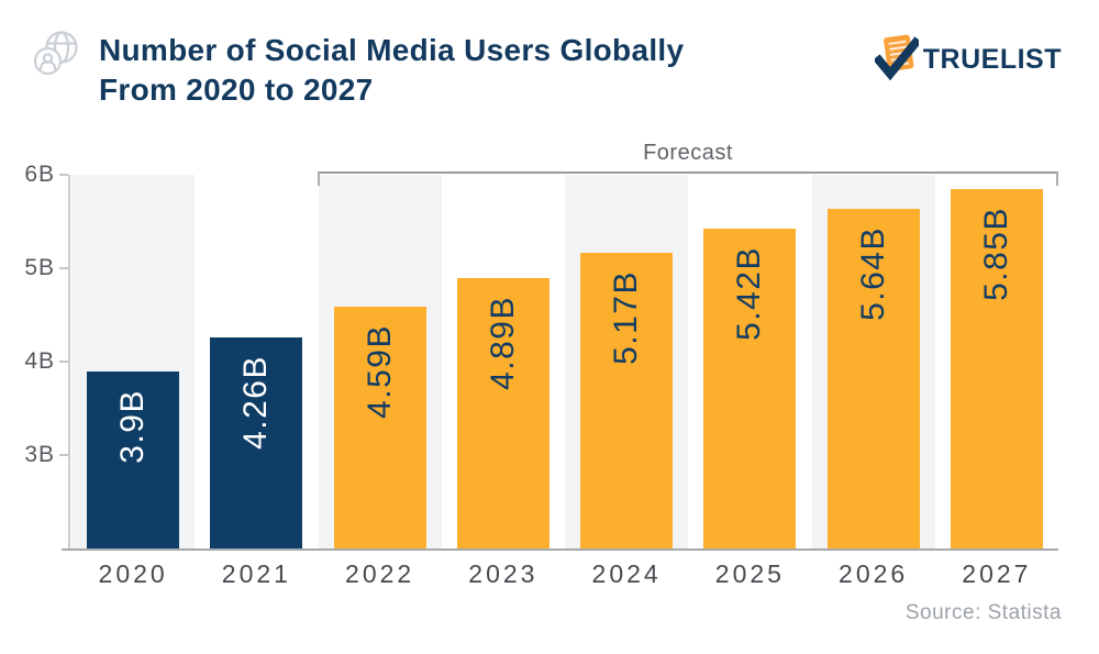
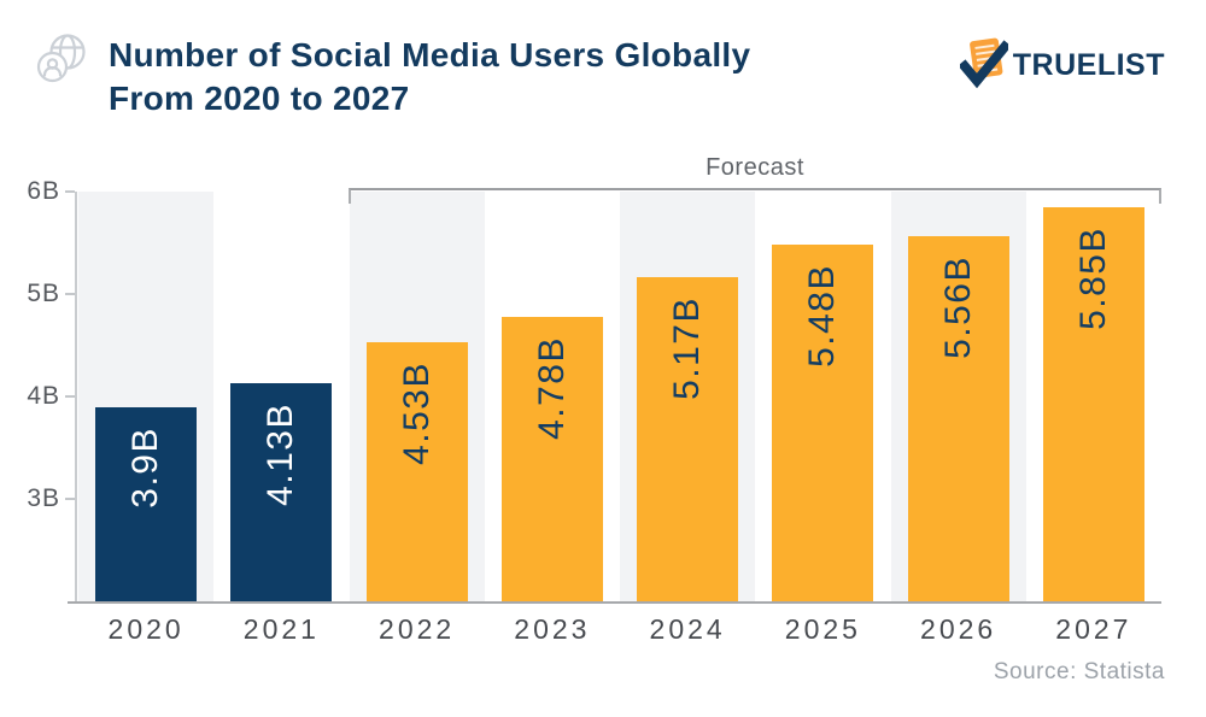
2021: 4.26B -> 4.13B
2022: 4.59B -> 4.53B
2023: 4.89B -> 4.78B
2025: 5.42B -> 5.48B
2026: 5.64B -> 5.56B
